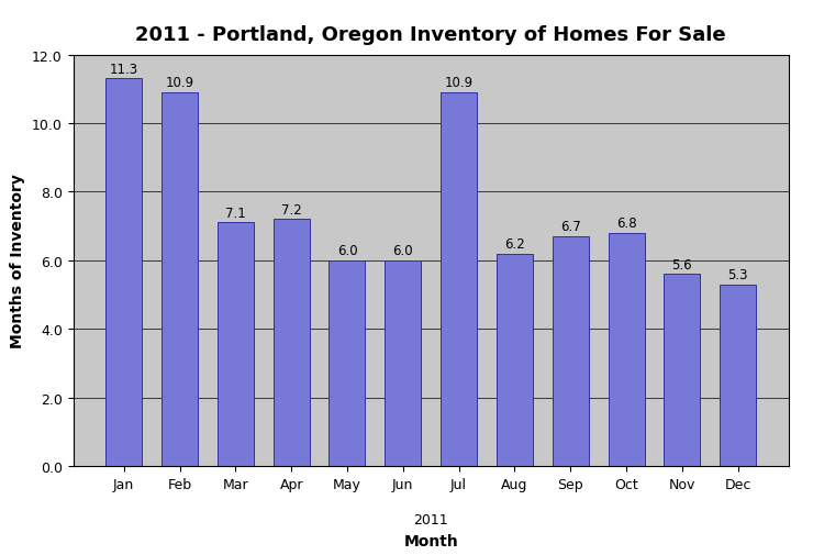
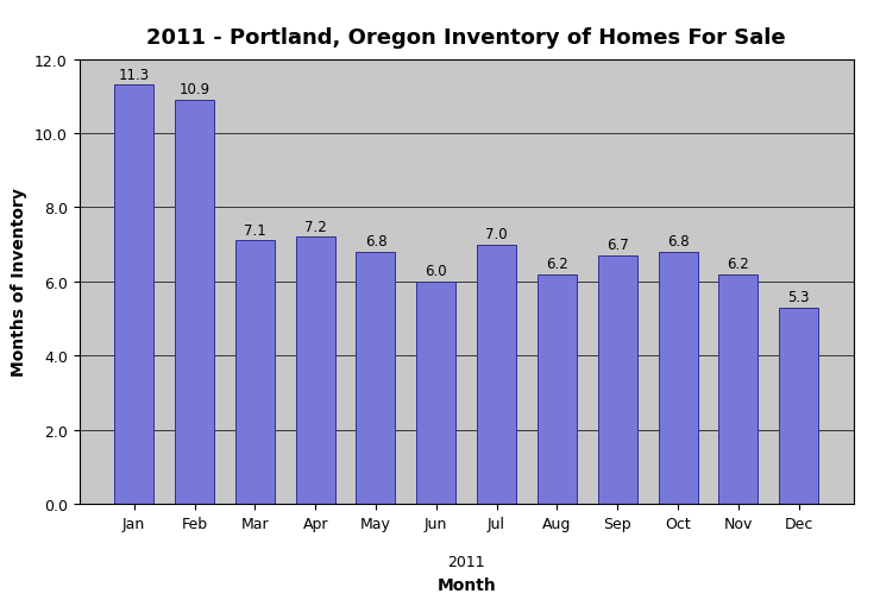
May: 6.0 -> 6.8
Jul: 10.9 -> 7.0
Nov: 5.6 -> 6.2
